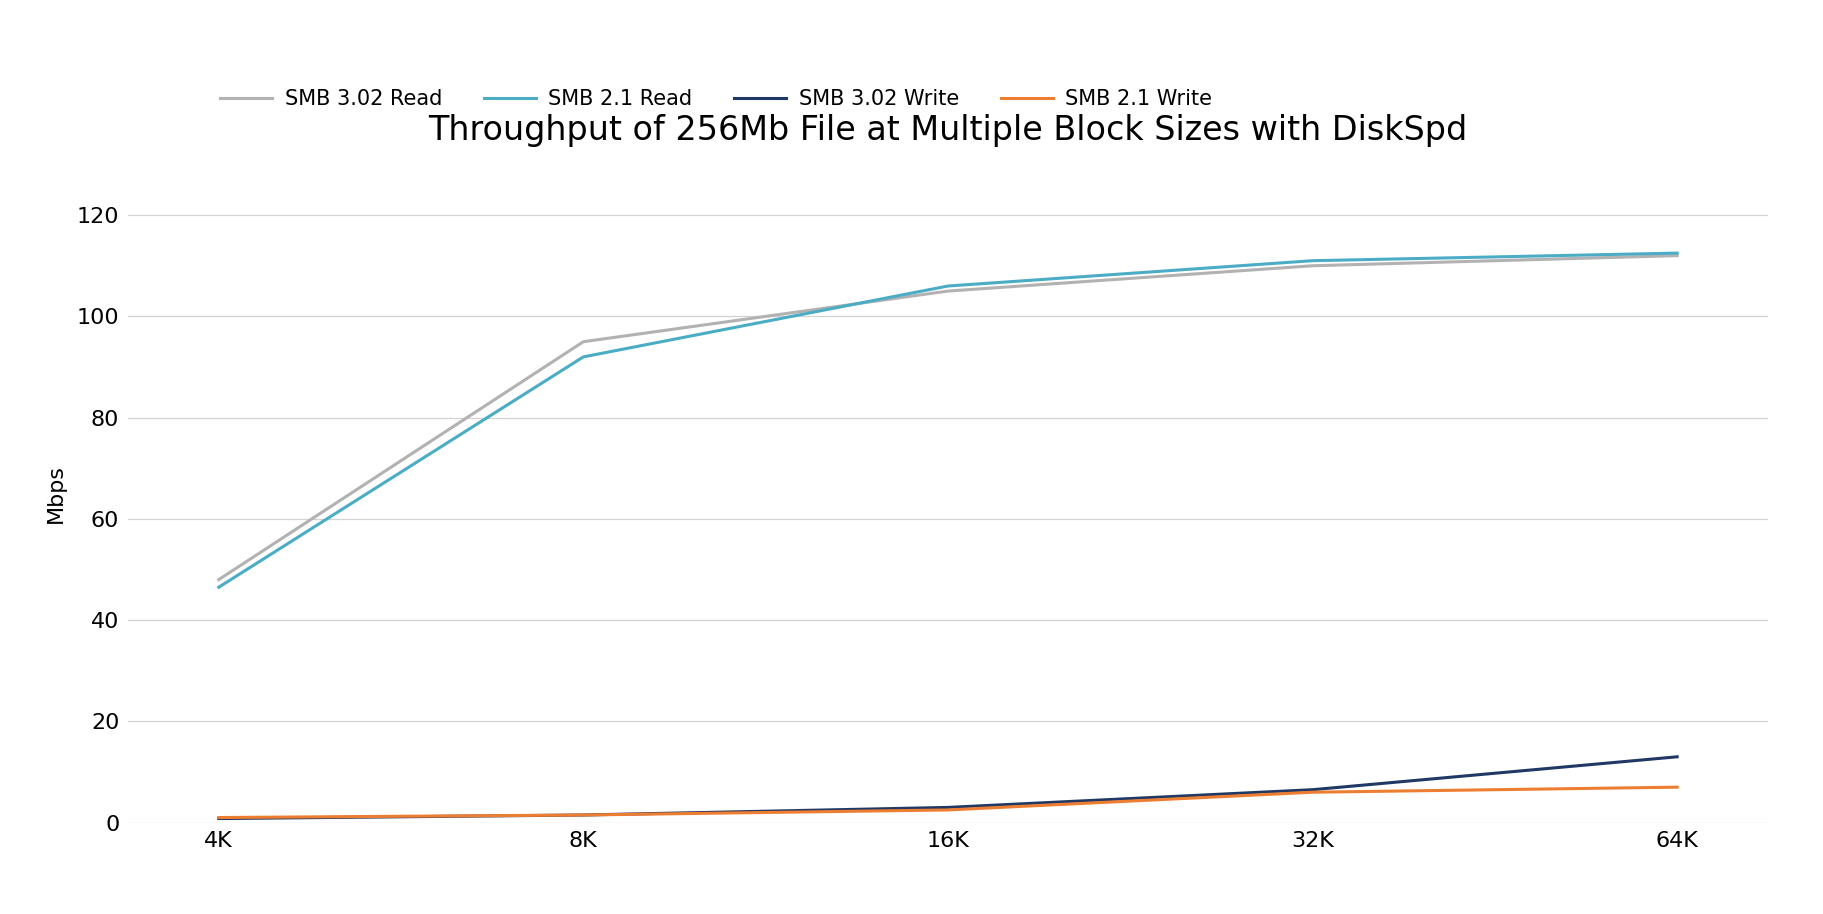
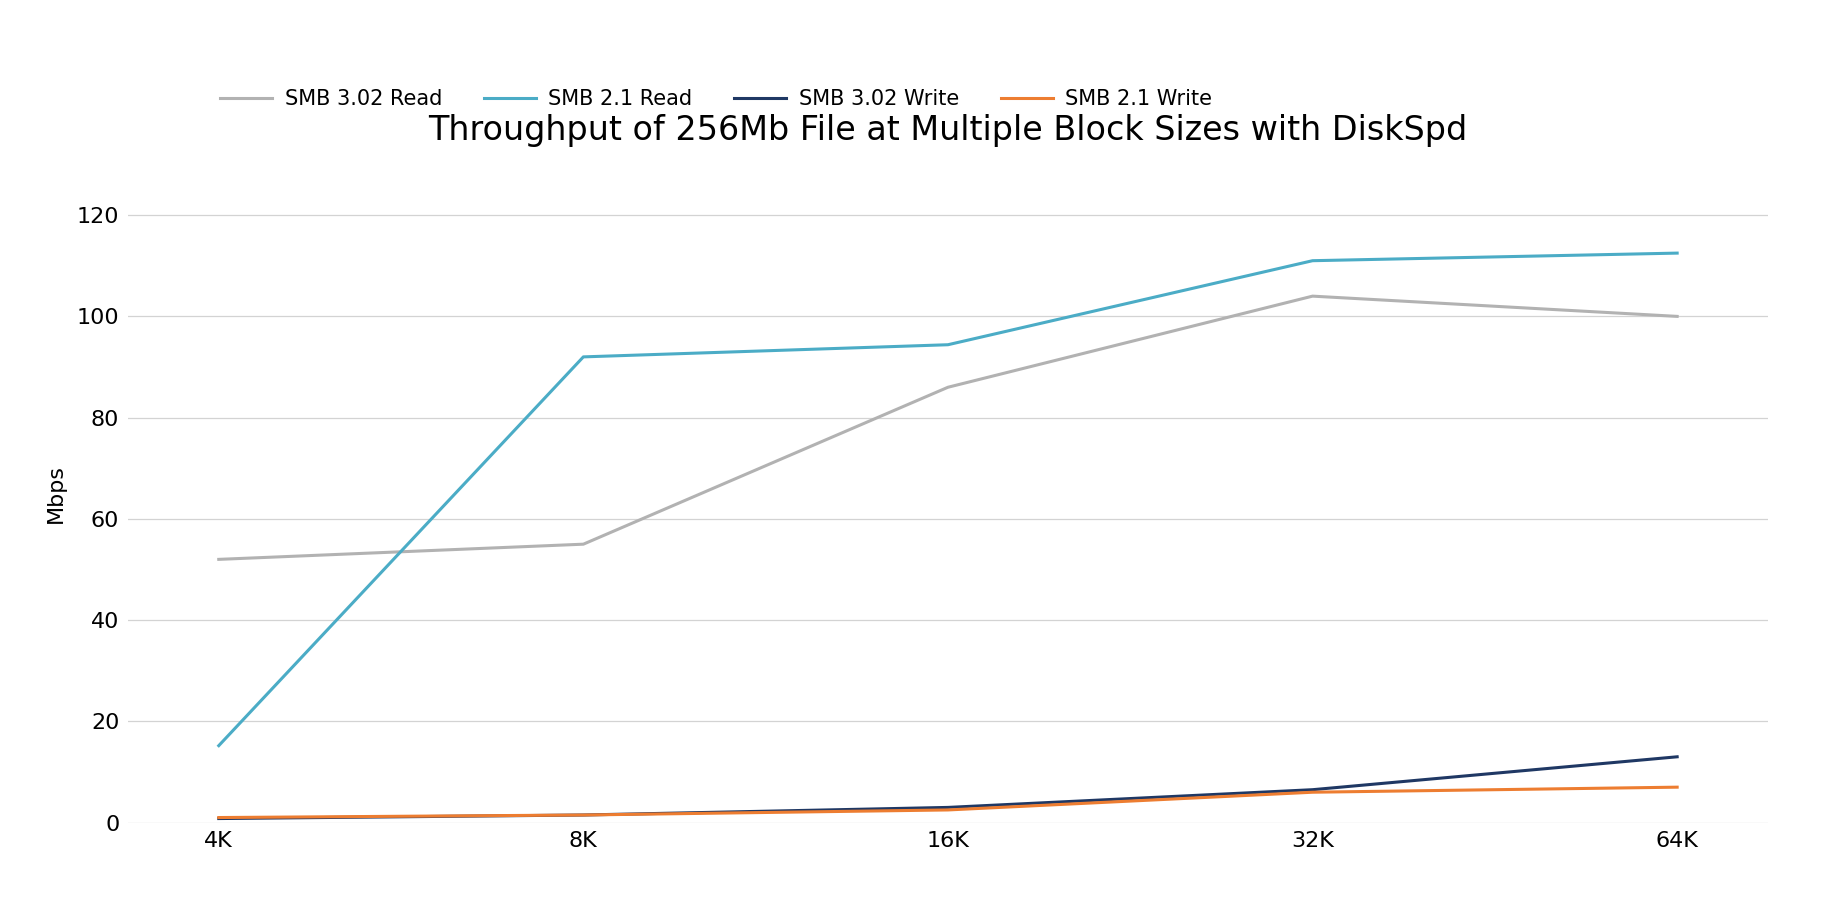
SMB 3.02 Read/4K: 48 -> 52
SMB 2.1 Read/4K: 46.5 -> 15.2
SMB 3.02 Read/8K: 95 -> 55
SMB 3.02 Read/16K: 105 -> 86
SMB 2.1 Read/16K: 106.0 -> 94.4
SMB 3.02 Read/32K: 110 -> 104
SMB 3.02 Read/64K: 112 -> 100
